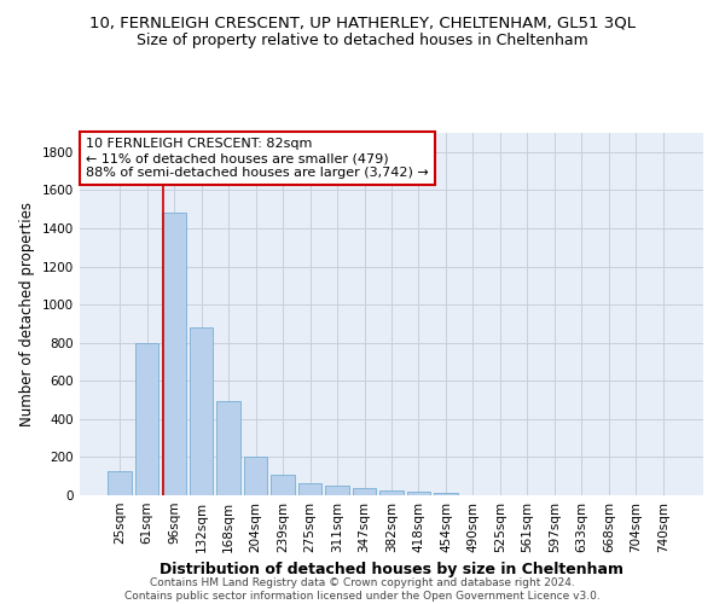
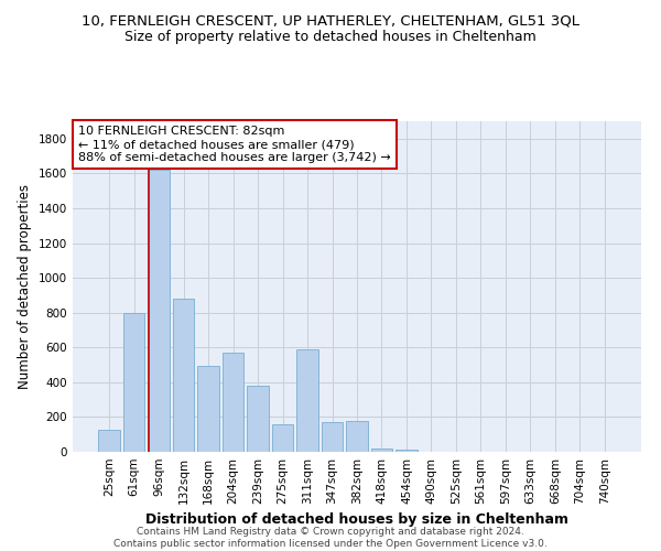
96sqm: 1480 -> 1620
204sqm: 200 -> 570
239sqm: 100 -> 380
275sqm: 60 -> 160
311sqm: 50 -> 590
347sqm: 40 -> 170
382sqm: 30 -> 180
